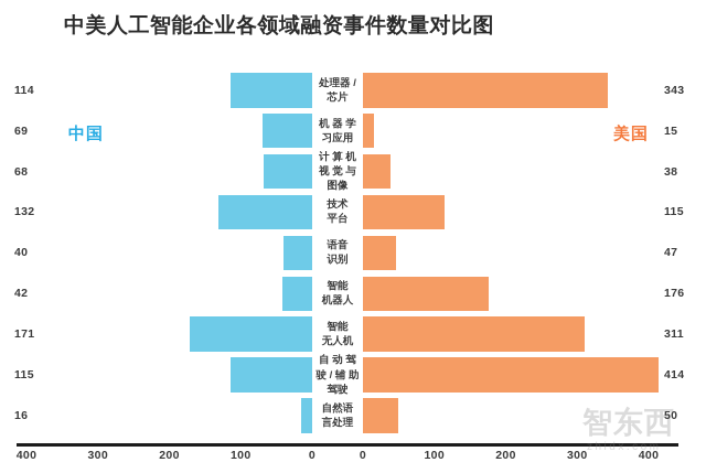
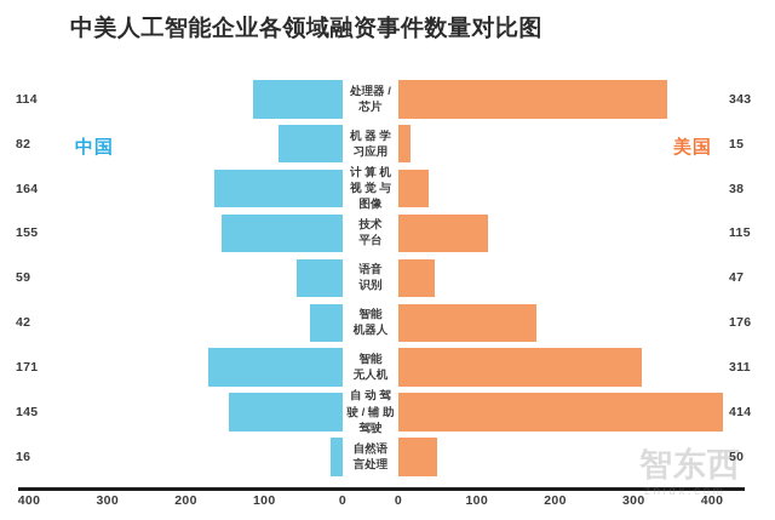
中国/机器学习应用: 69 -> 82
中国/计算机视觉与图像: 68 -> 164
中国/技术平台: 132 -> 155
中国/语音识别: 40 -> 59
中国/自动驾驶/辅助驾驶: 115 -> 145
